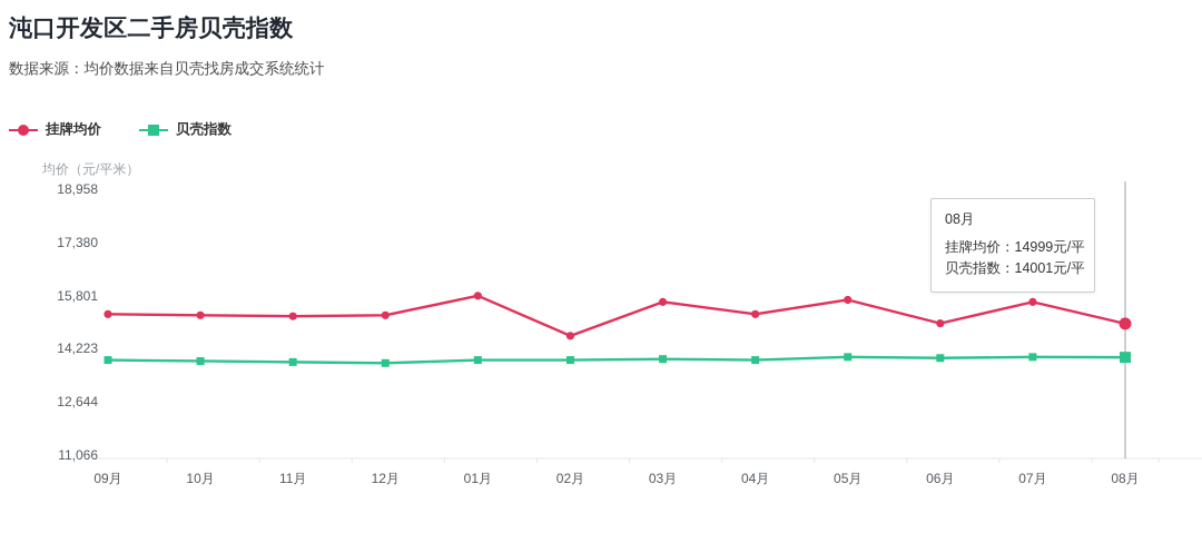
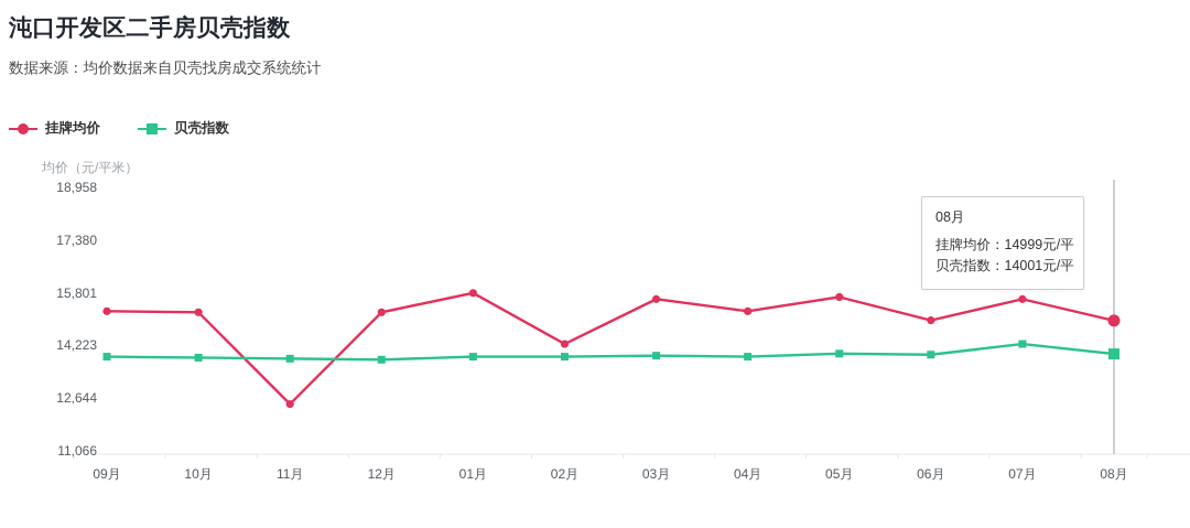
挂牌均价/11月: 15200 -> 12500
挂牌均价/02月: 14600 -> 14300
贝壳指数/07月: 14000 -> 14300
